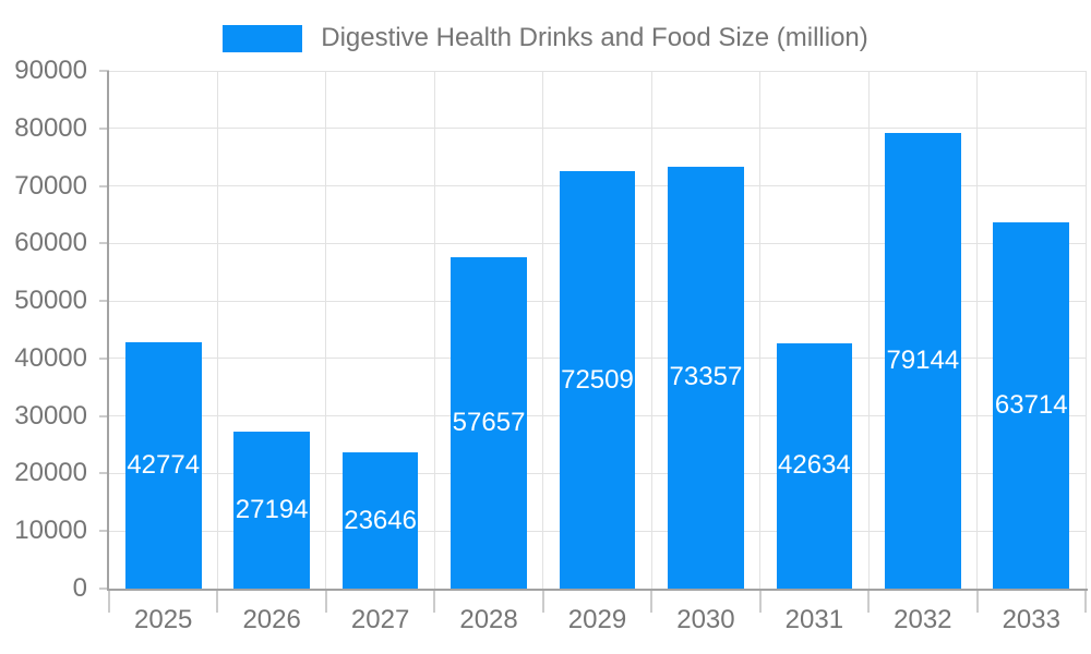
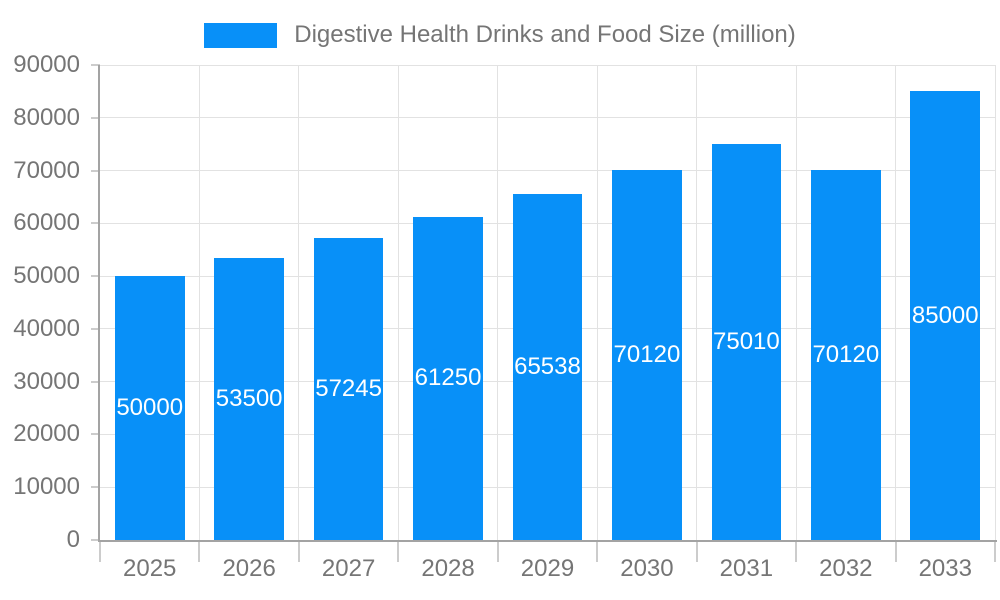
2025: 42774 -> 50000
2026: 27194 -> 53500
2027: 23646 -> 57245
2028: 57657 -> 61250
2029: 72509 -> 65538
2030: 73357 -> 70120
2031: 42634 -> 75010
2032: 79144 -> 70120
2033: 63714 -> 85000
